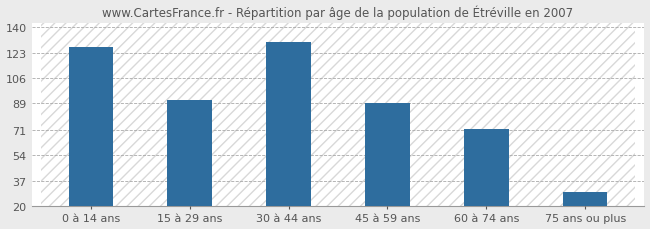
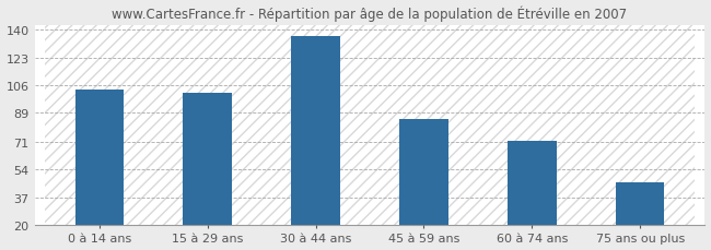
0 à 14 ans: 127 -> 103
15 à 29 ans: 91 -> 101
30 à 44 ans: 130 -> 136
45 à 59 ans: 89 -> 85
75 ans ou plus: 29 -> 46
